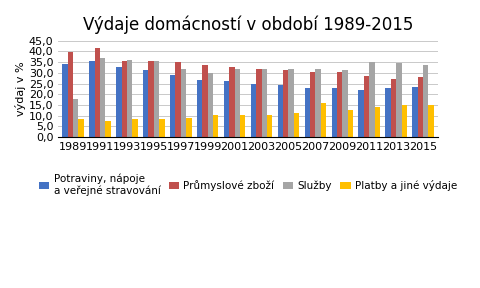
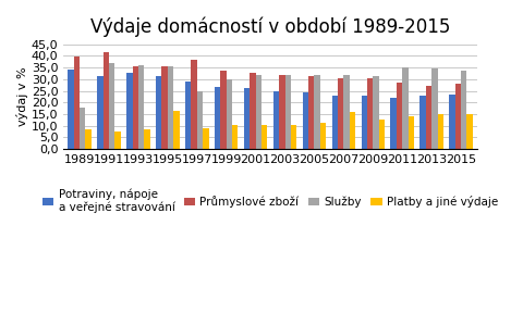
Potraviny, nápoje a veřejné stravování/1991: 35,5 -> 31,5
Platby a jiné výdaje/1995: 8,5 -> 16,5
Průmyslové zboží/1997: 35,0 -> 38,5
Služby/1997: 32,0 -> 25,0
